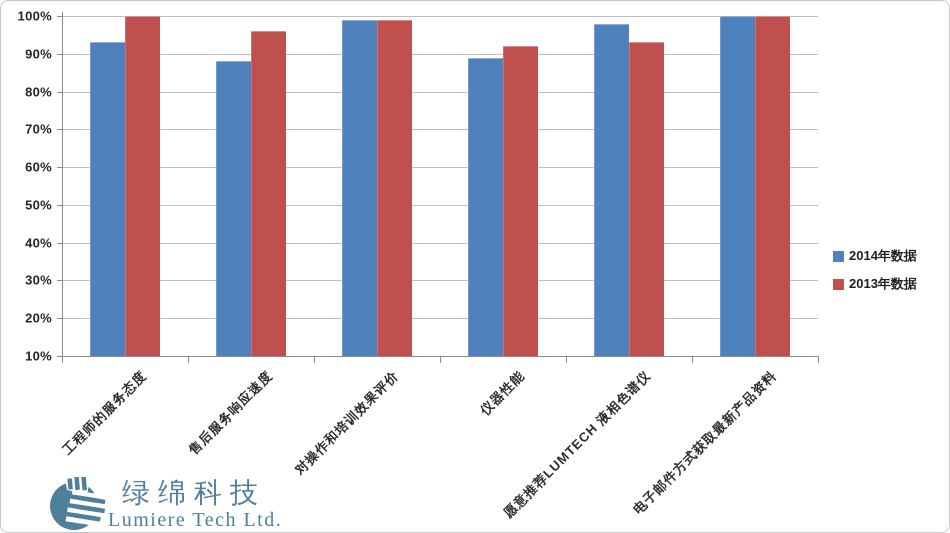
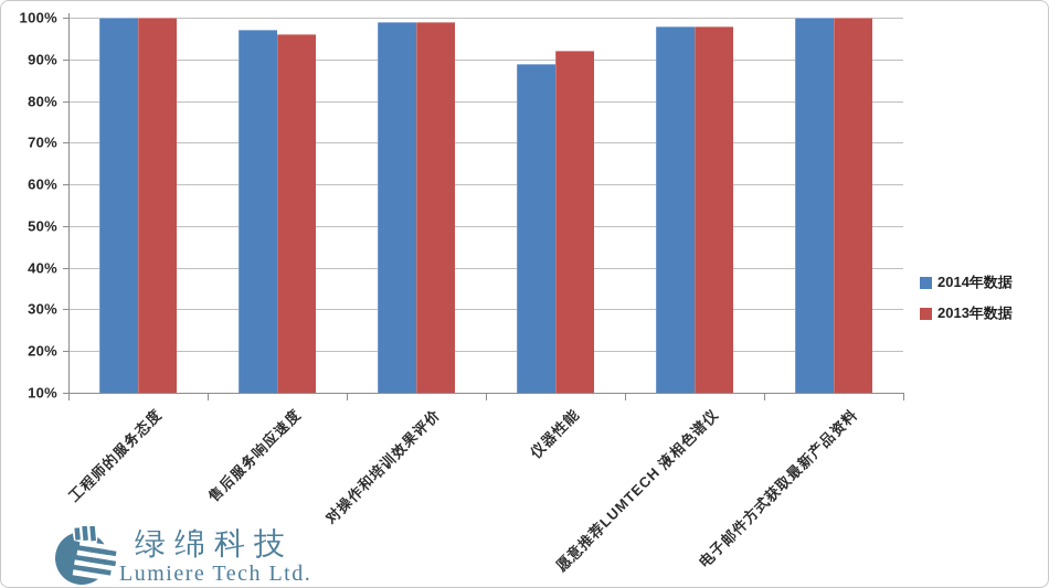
2014年数据/工程师的服务态度: 93% -> 100%
2014年数据/售后服务响应速度: 88% -> 97%
2013年数据/愿意推荐LUMTECH 液相色谱仪: 93% -> 98%
